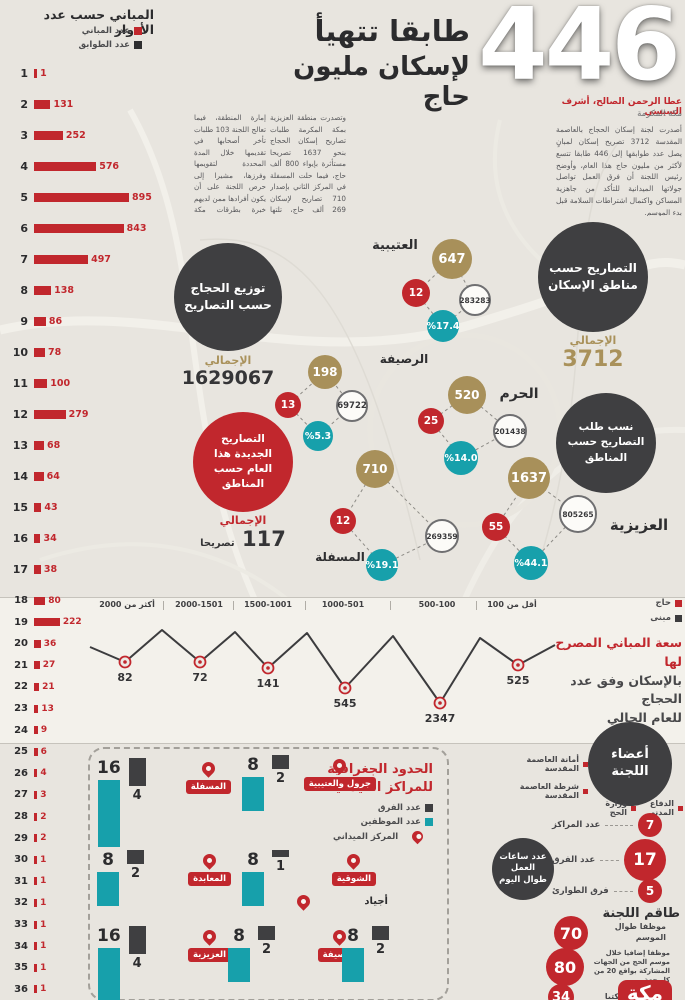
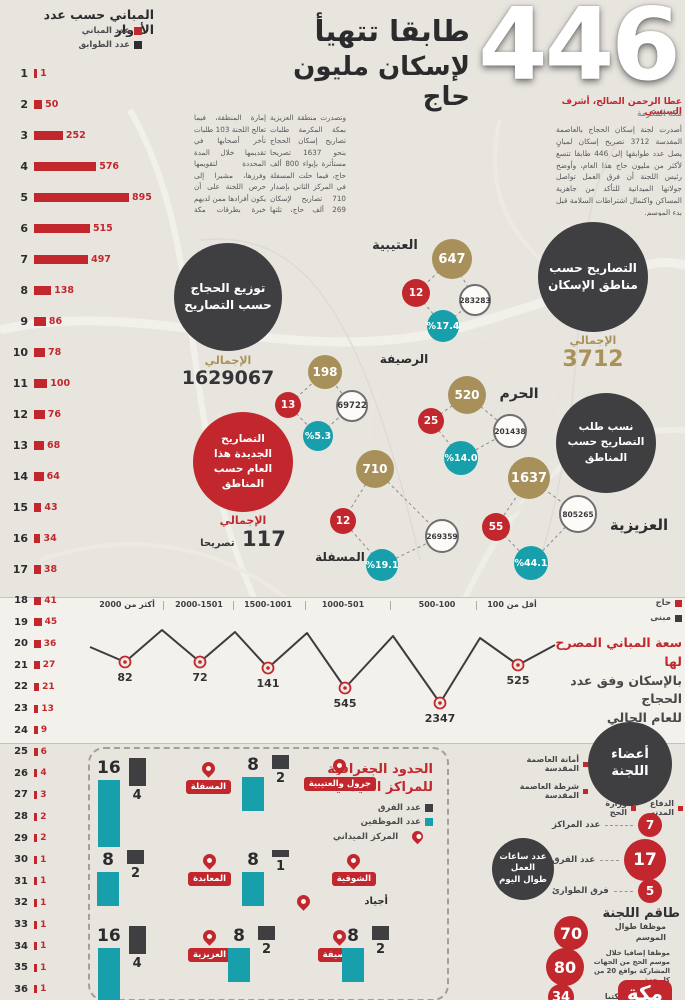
المباني حسب عدد الأدوار/2: 131 -> 50
المباني حسب عدد الأدوار/6: 843 -> 515
المباني حسب عدد الأدوار/12: 279 -> 76
المباني حسب عدد الأدوار/18: 80 -> 41
المباني حسب عدد الأدوار/19: 222 -> 45
